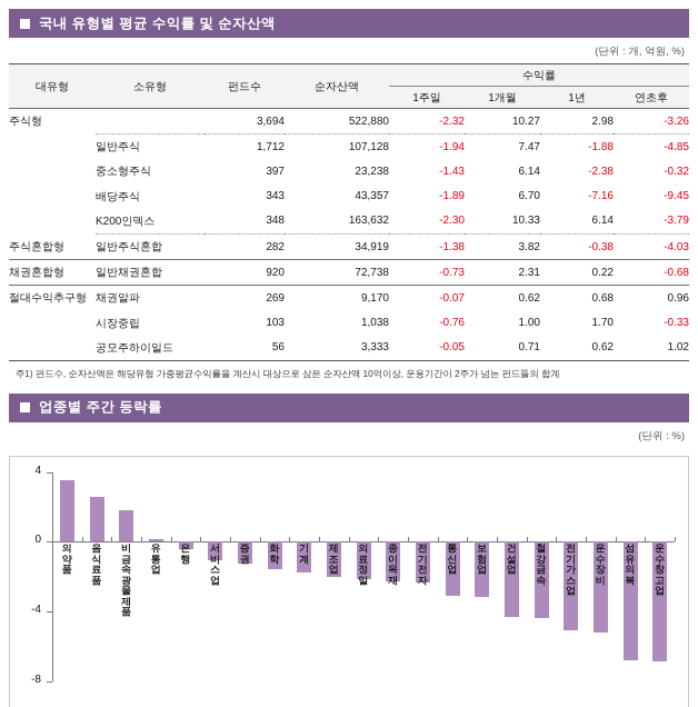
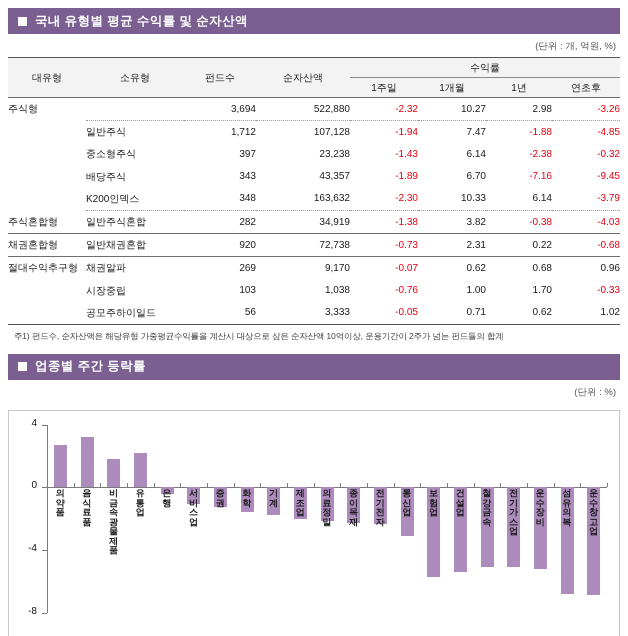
의약품: 3.5 -> 2.7
음식료품: 2.6 -> 3.2
유통업: 0.1 -> 2.2
보험업: -3.2 -> -5.7
건설업: -4.3 -> -5.4
철강금속: -4.4 -> -5.1
